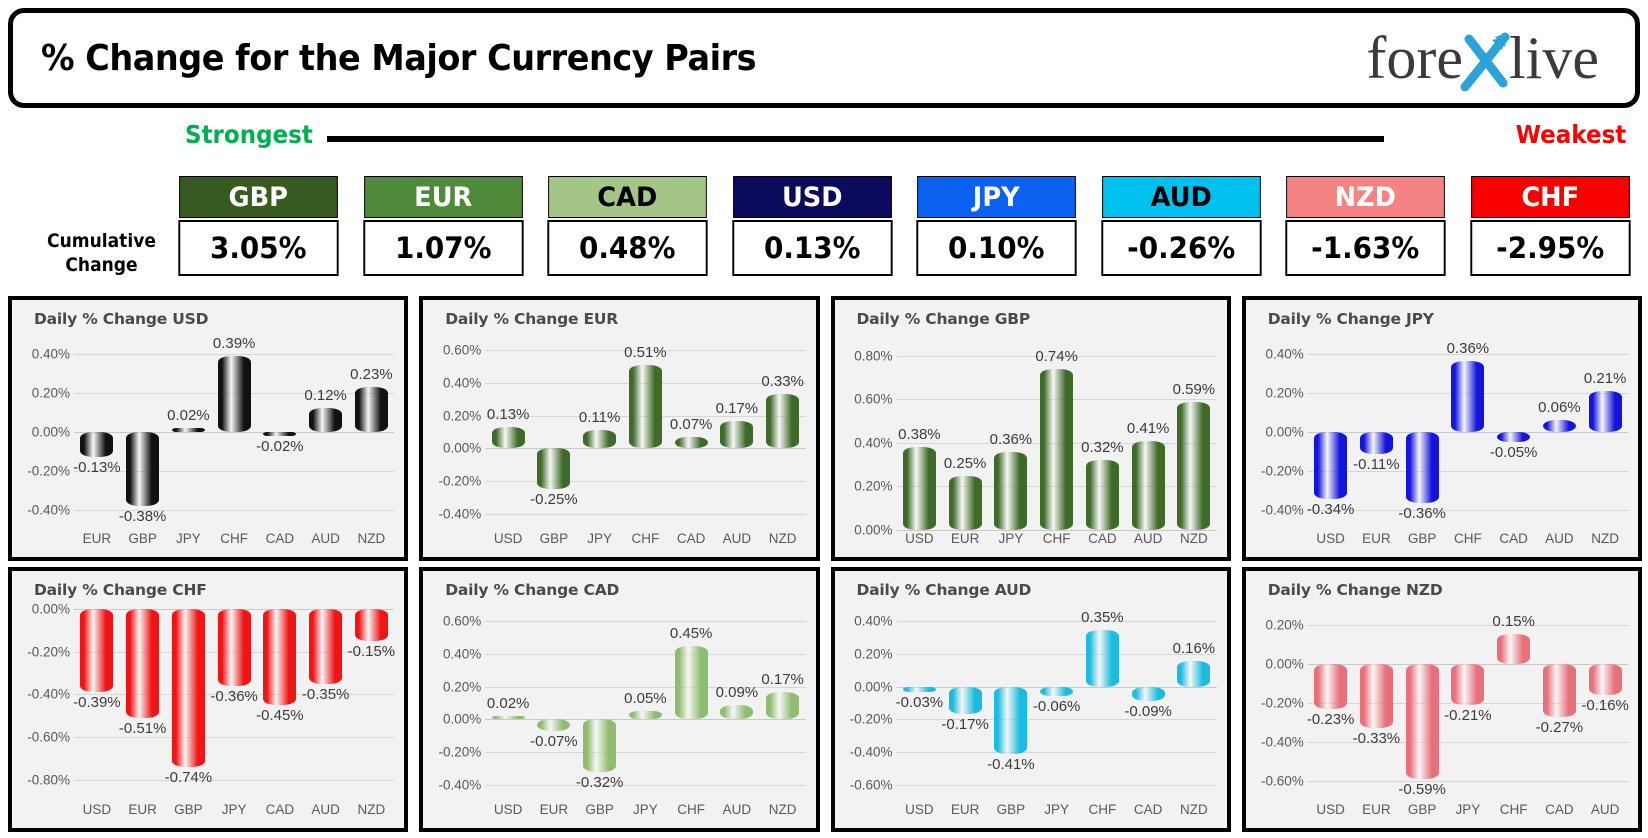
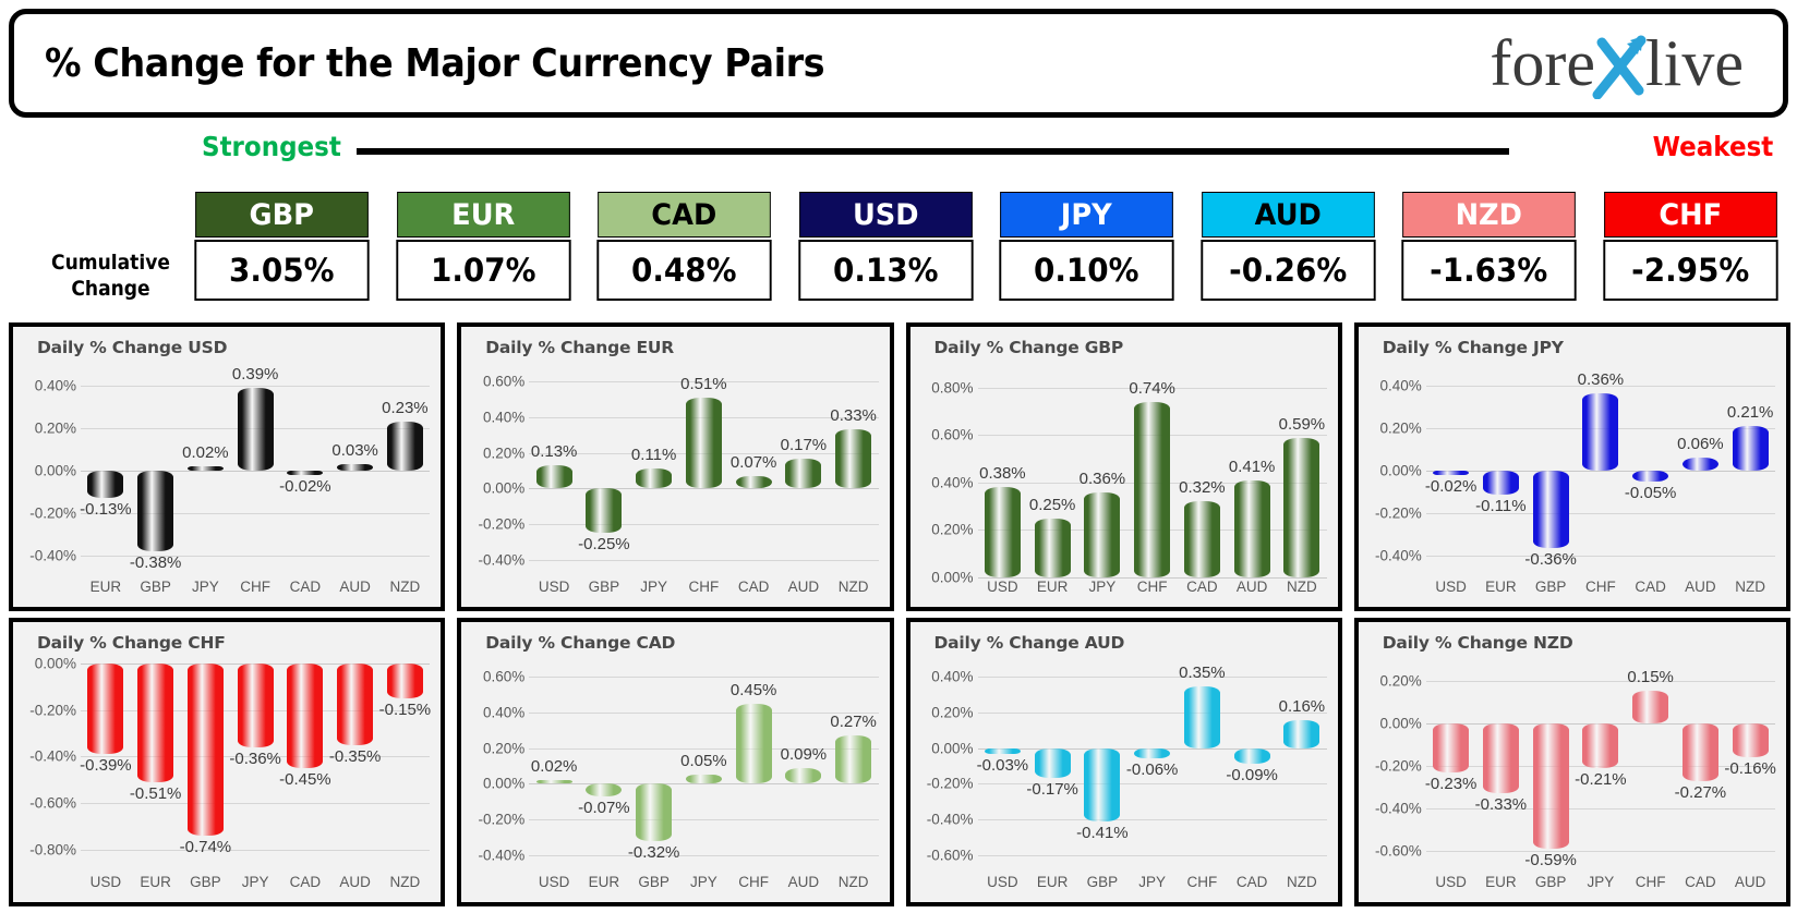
Daily % Change USD/AUD: 0.12% -> 0.03%
Daily % Change JPY/USD: -0.34% -> -0.02%
Daily % Change CAD/NZD: 0.17% -> 0.27%
